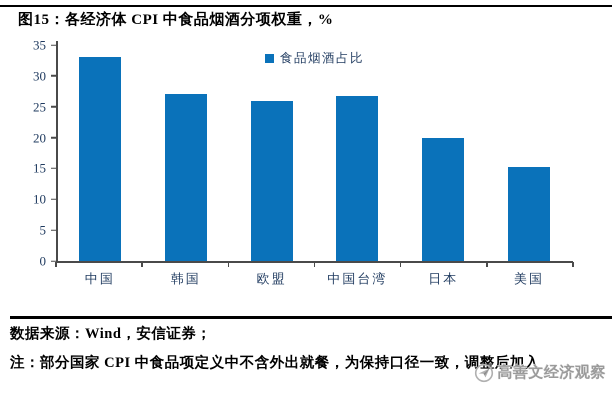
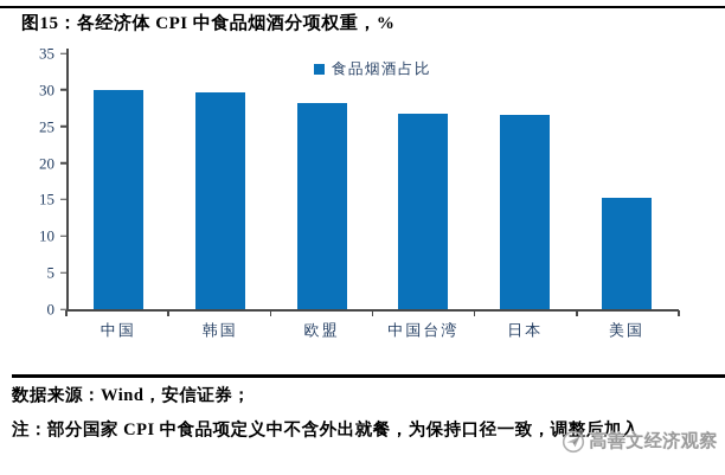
中国: 33 -> 30
韩国: 27 -> 30
欧盟: 26 -> 28
日本: 20 -> 26
